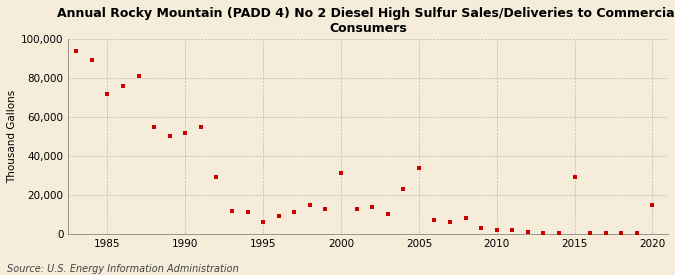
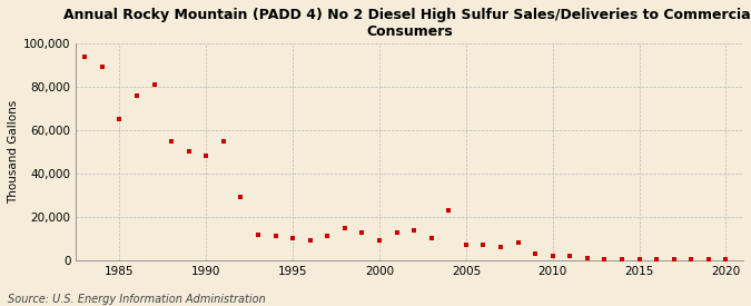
1985: 72,000 -> 65,000
1990: 52,000 -> 48,000
1995: 6,000 -> 10,000
2000: 31,000 -> 9,000
2005: 34,000 -> 7,000
2015: 29,000 -> 0
2020: 15,000 -> 0
